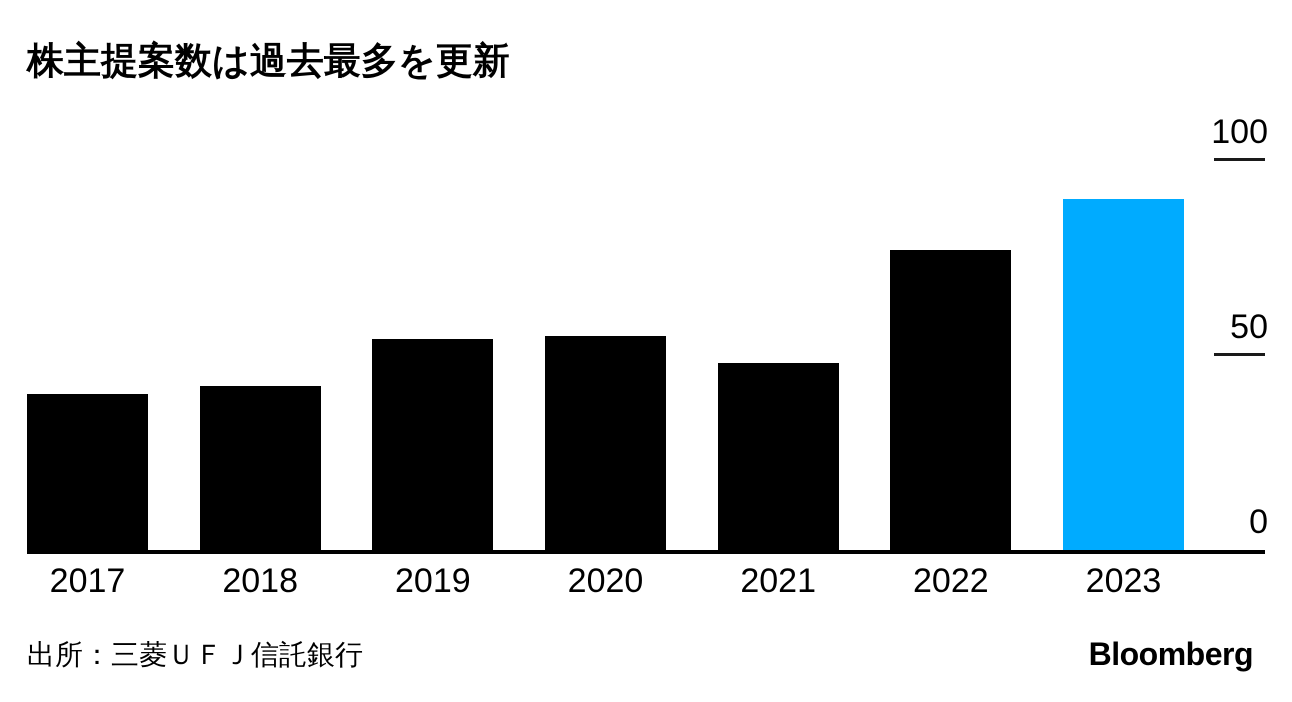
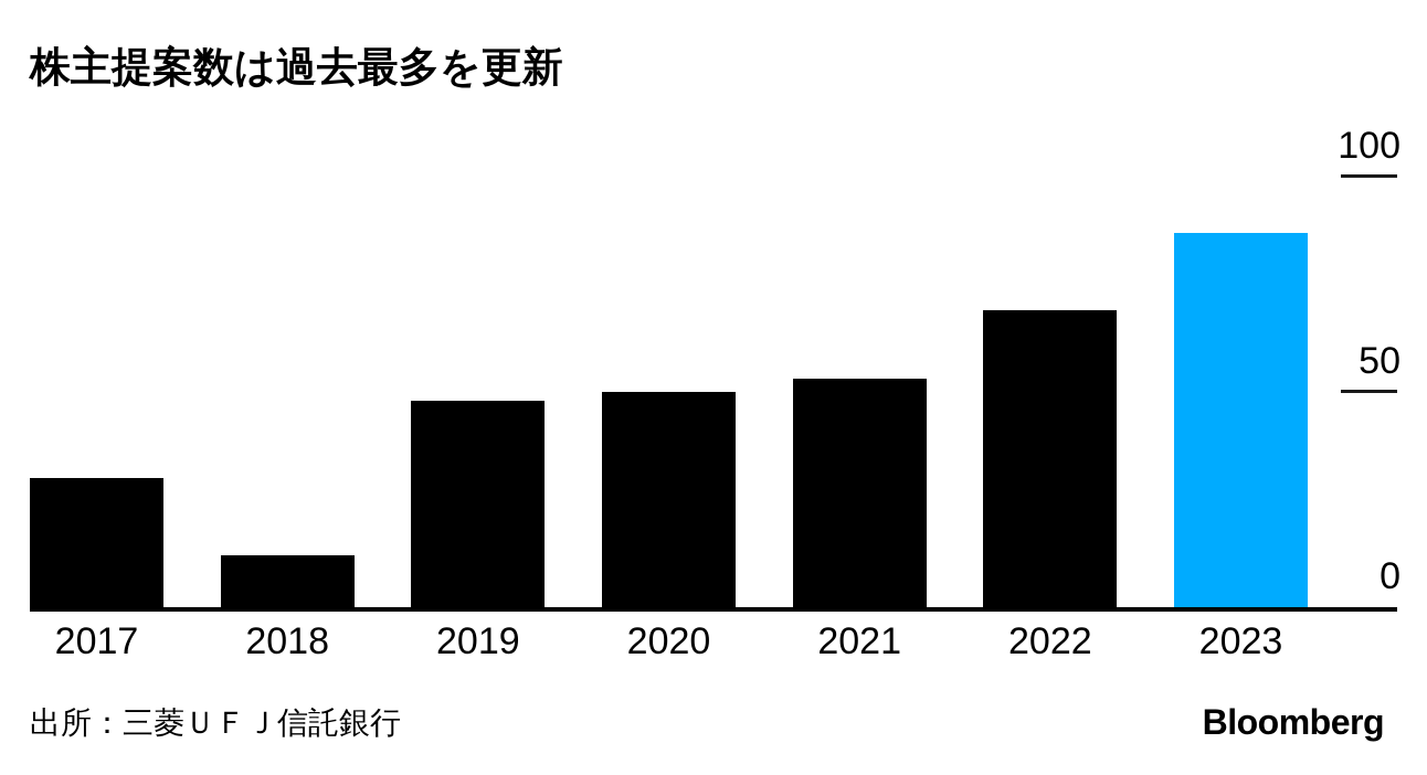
2017: 40 -> 30
2018: 42 -> 12
2019: 54 -> 48
2020: 55 -> 50
2021: 48 -> 53
2022: 77 -> 69
2023: 90 -> 87
